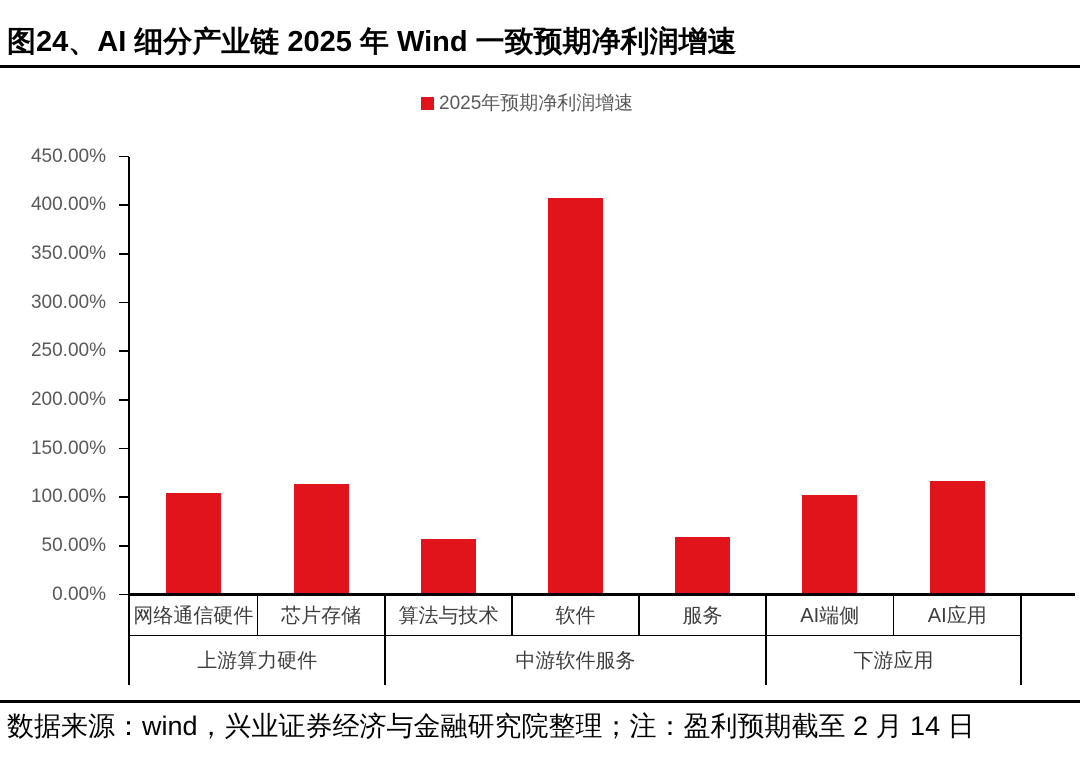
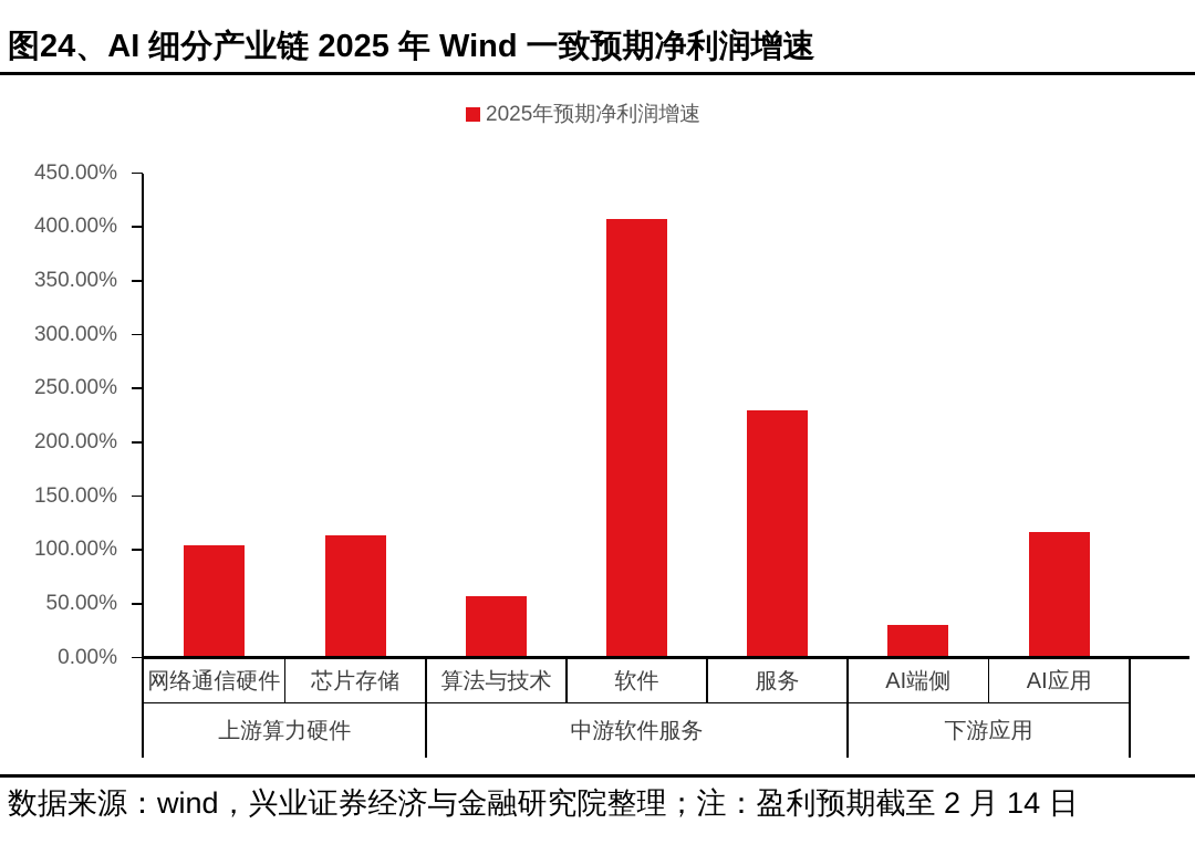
服务: 60% -> 230%
AI端侧: 100% -> 30%
